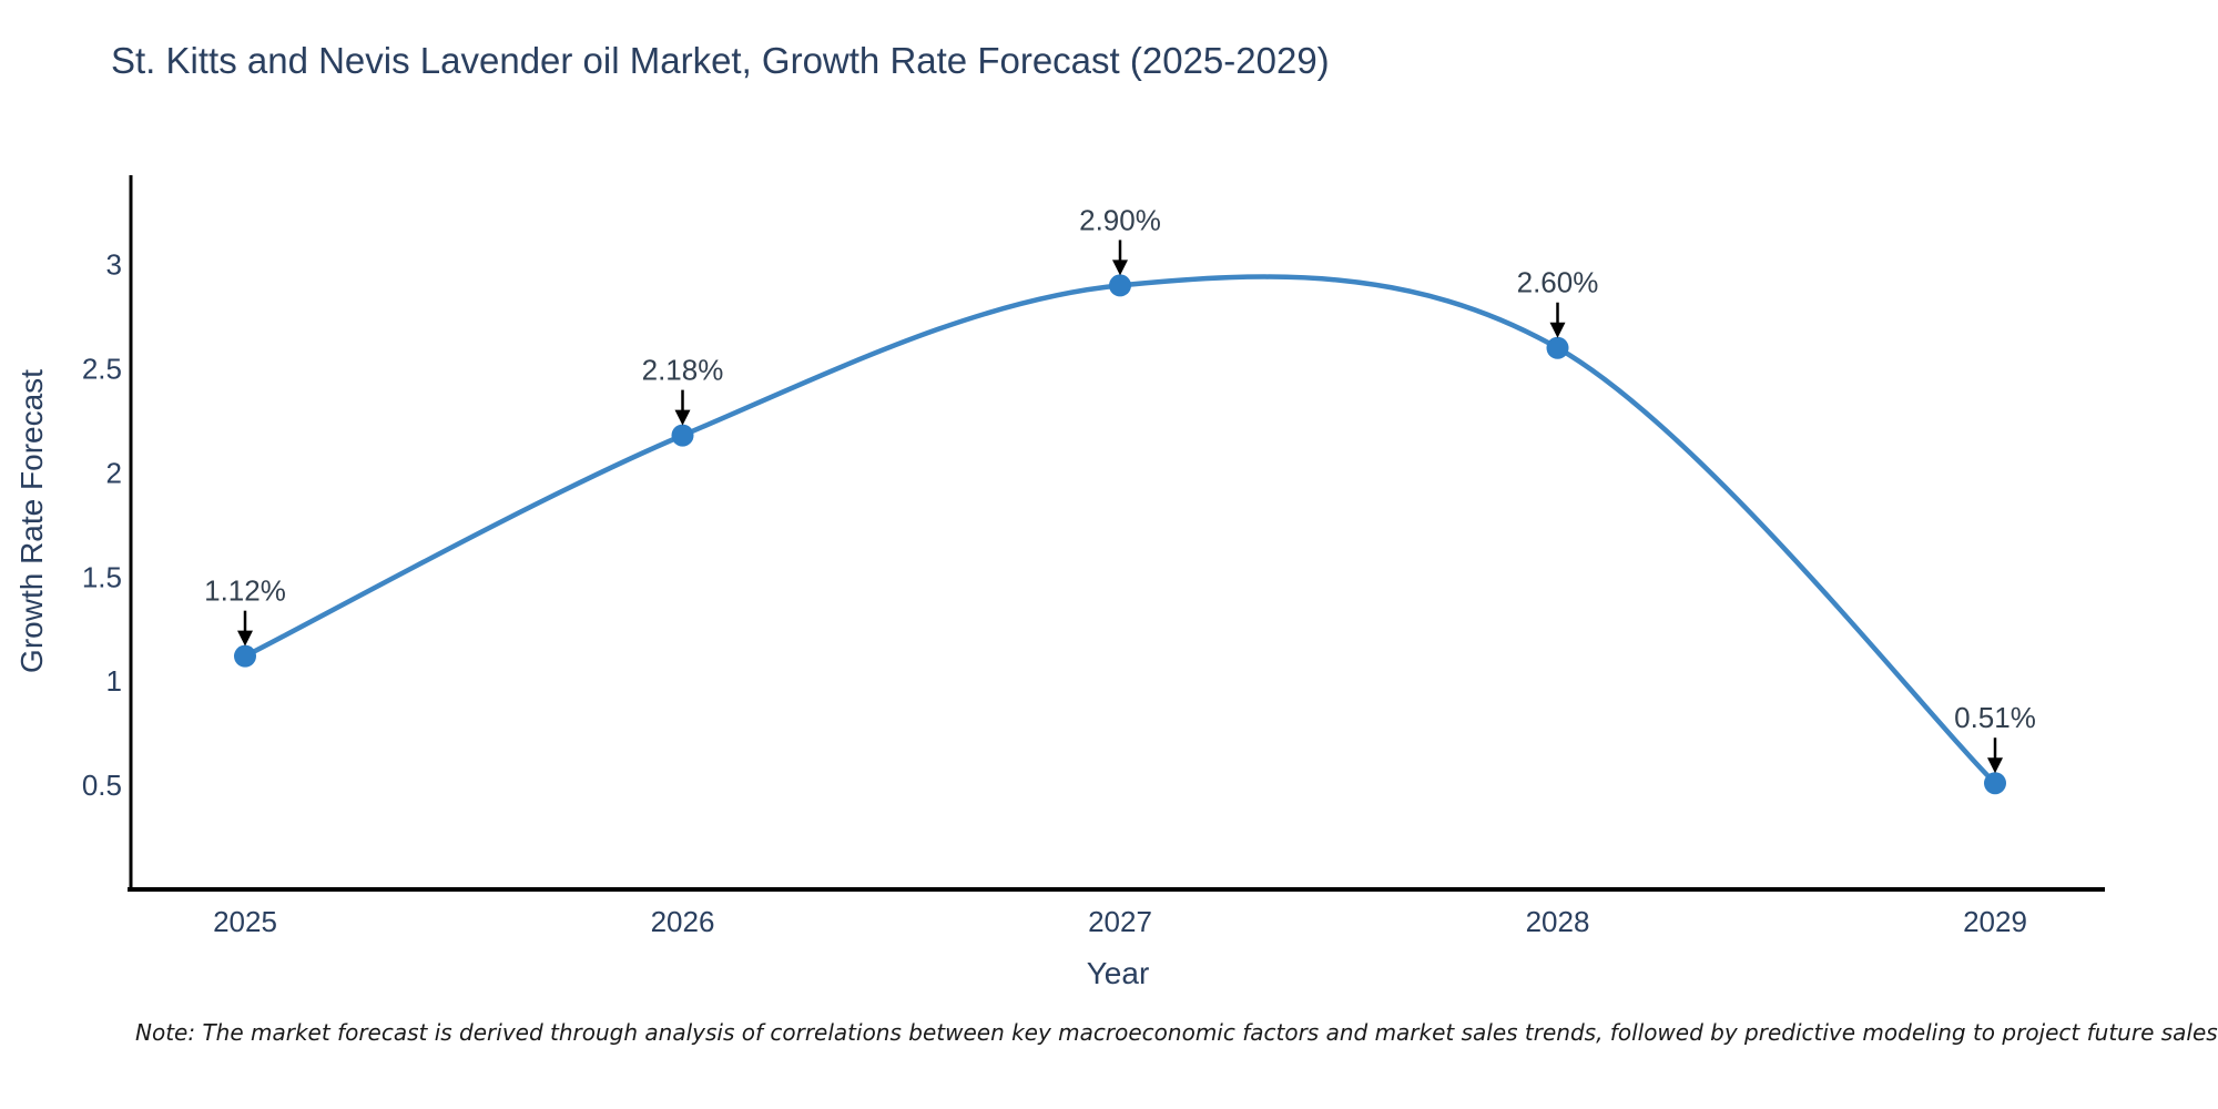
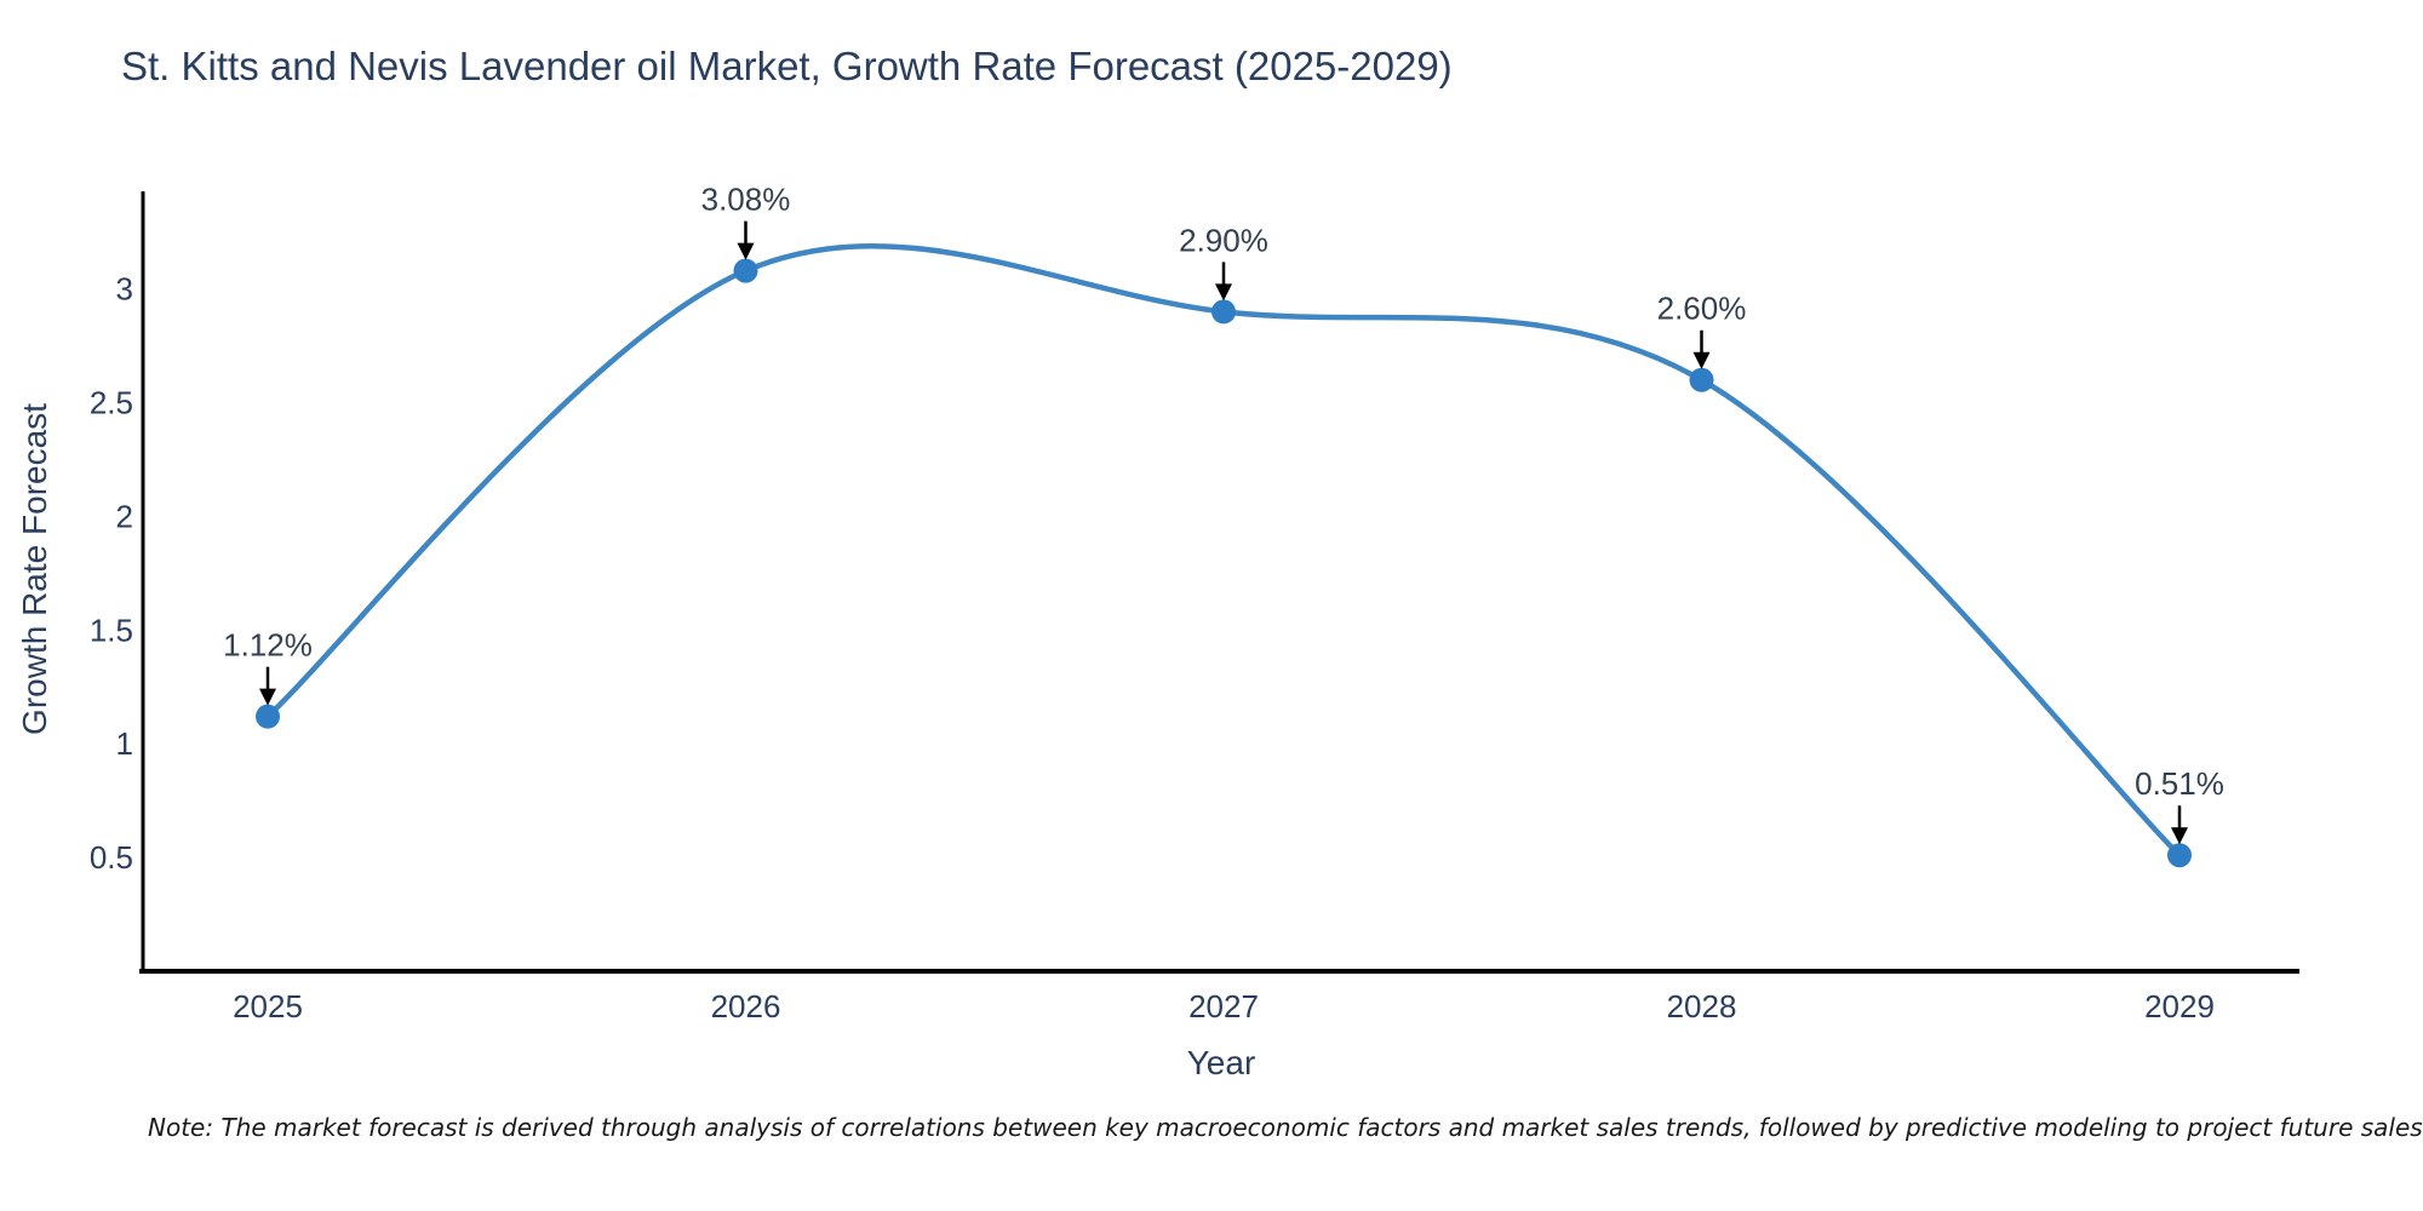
2026: 2.18% -> 3.08%
